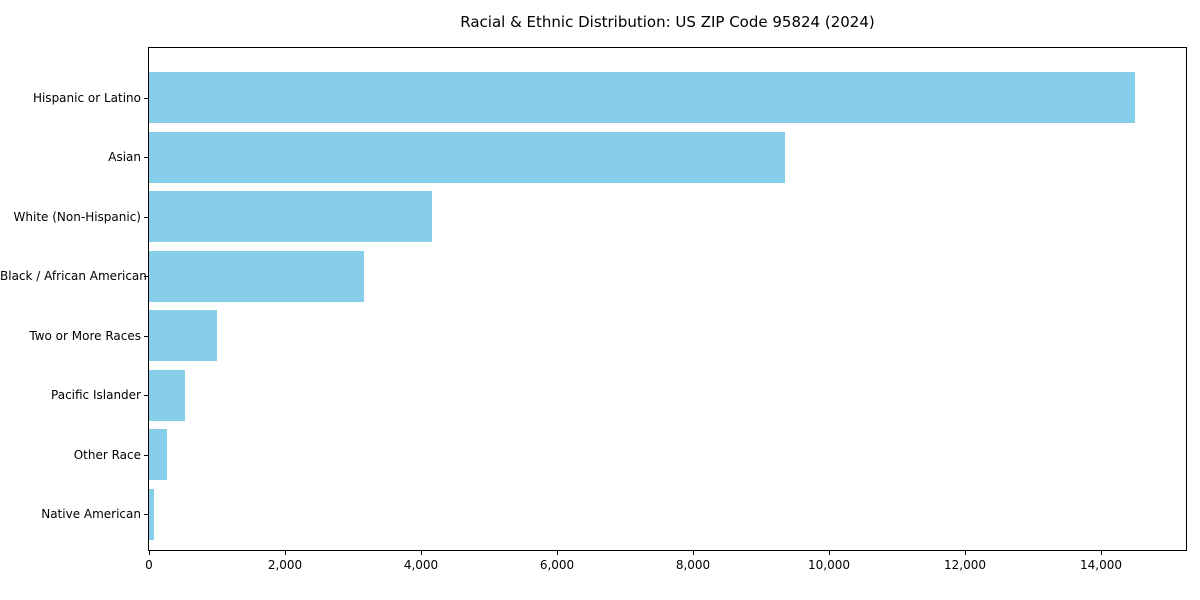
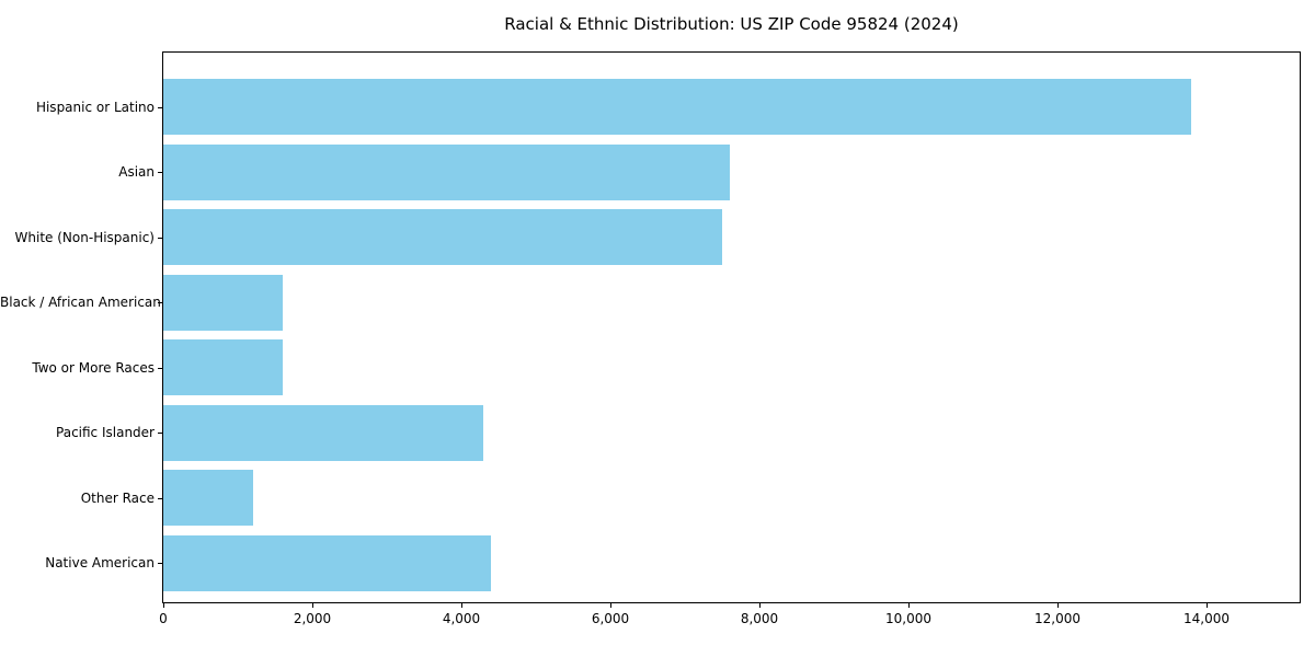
Hispanic or Latino: 14500 -> 13800
Asian: 9400 -> 7600
White (Non-Hispanic): 4200 -> 7500
Black / African American: 3200 -> 1600
Two or More Races: 1000 -> 1600
Pacific Islander: 500 -> 4300
Other Race: 300 -> 1200
Native American: 100 -> 4400
